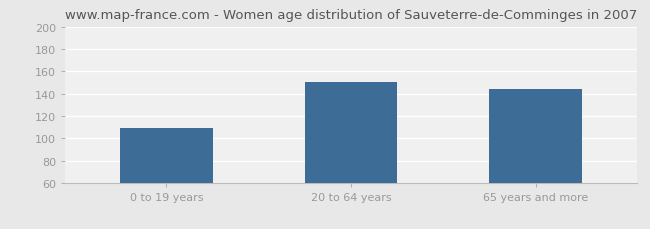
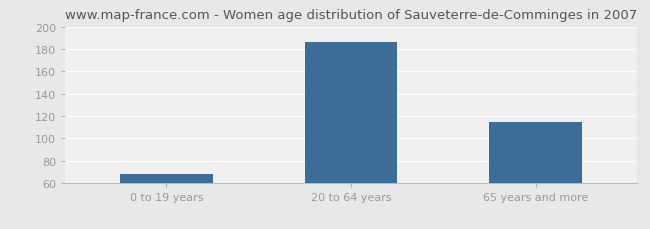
0 to 19 years: 109 -> 68
20 to 64 years: 150 -> 186
65 years and more: 144 -> 115
